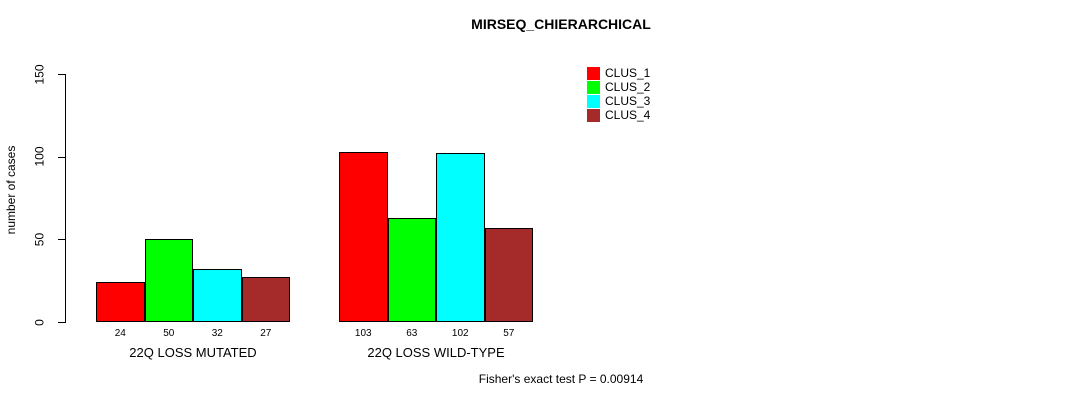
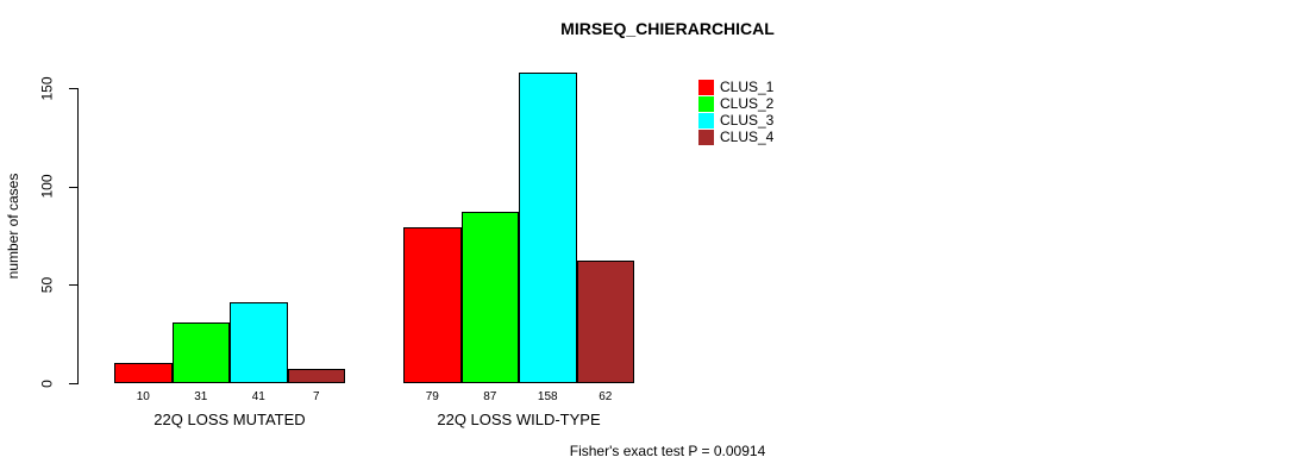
CLUS_1/22Q LOSS MUTATED: 24 -> 10
CLUS_2/22Q LOSS MUTATED: 50 -> 31
CLUS_3/22Q LOSS MUTATED: 32 -> 41
CLUS_4/22Q LOSS MUTATED: 27 -> 7
CLUS_1/22Q LOSS WILD-TYPE: 103 -> 79
CLUS_2/22Q LOSS WILD-TYPE: 63 -> 87
CLUS_3/22Q LOSS WILD-TYPE: 102 -> 158
CLUS_4/22Q LOSS WILD-TYPE: 57 -> 62
